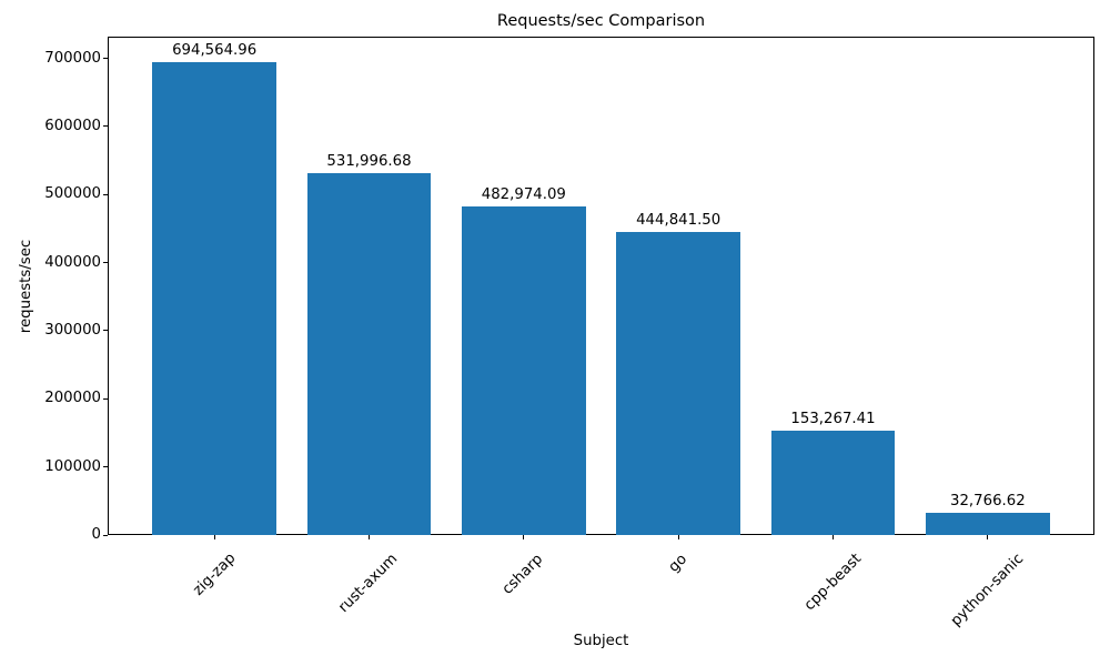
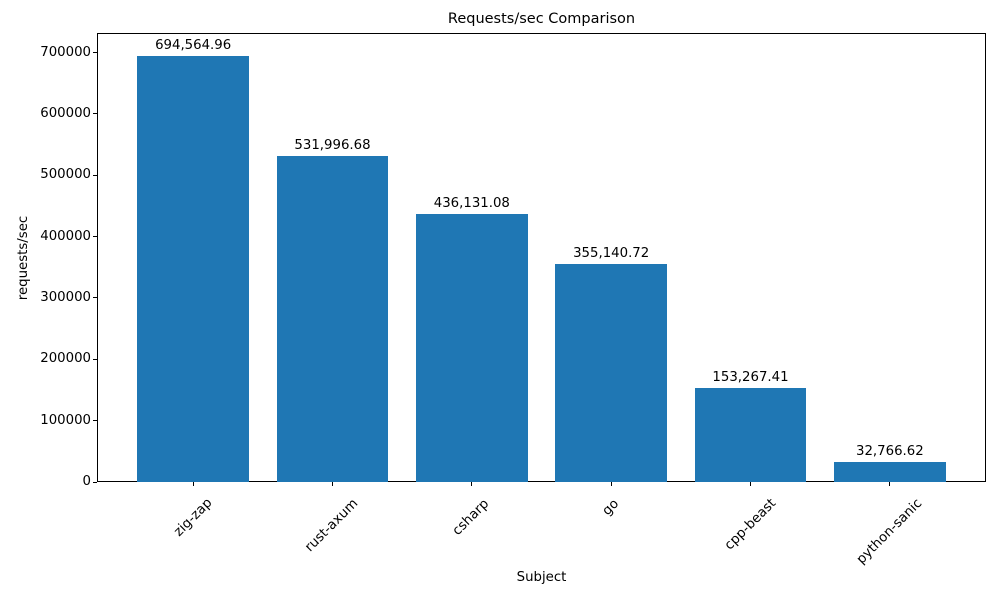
csharp: 482,974.09 -> 436,131.08
go: 444,841.50 -> 355,140.72
